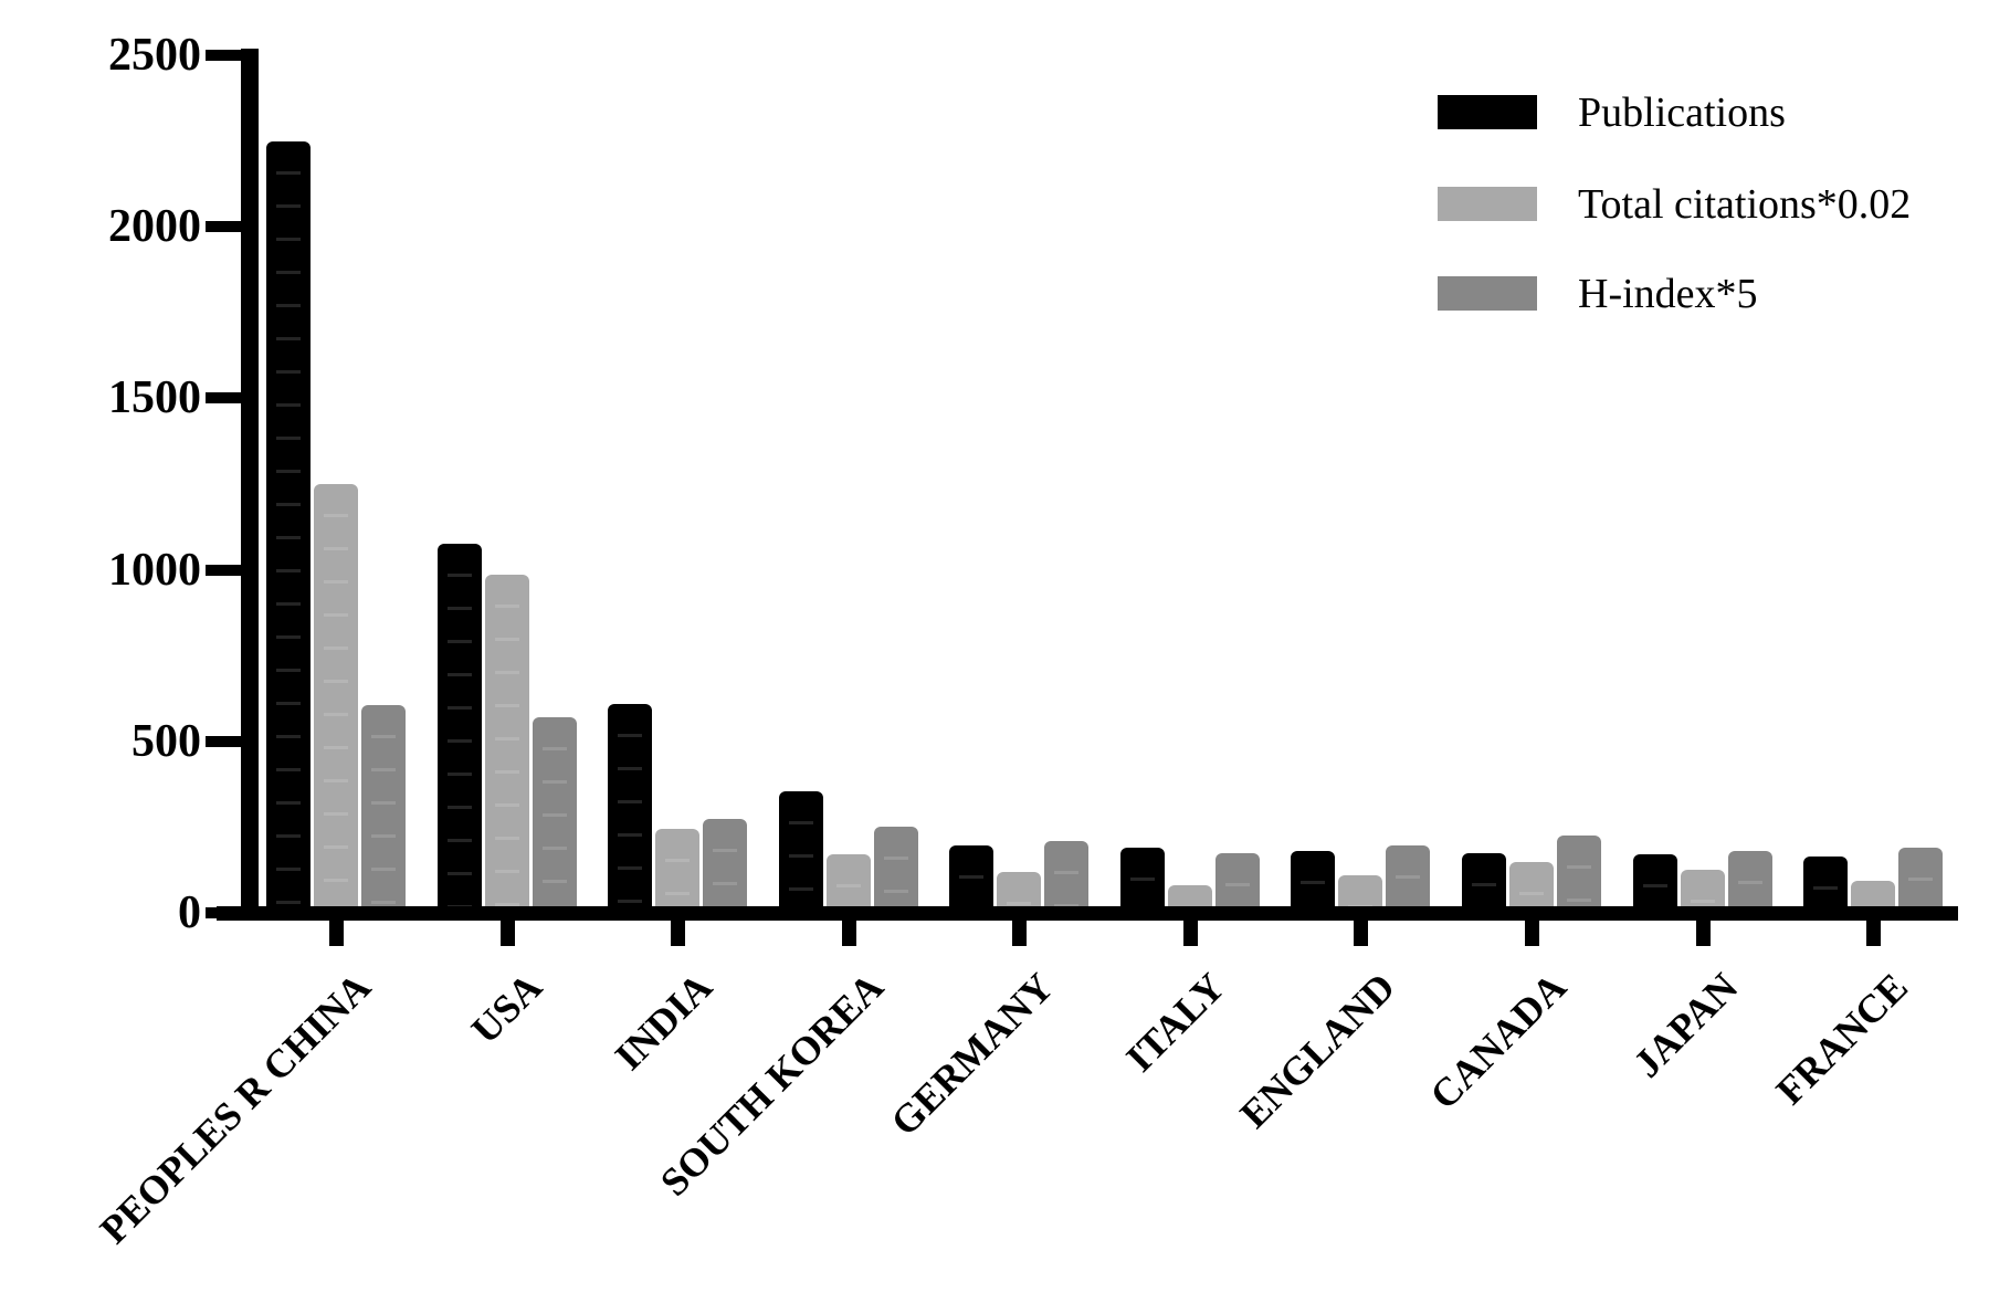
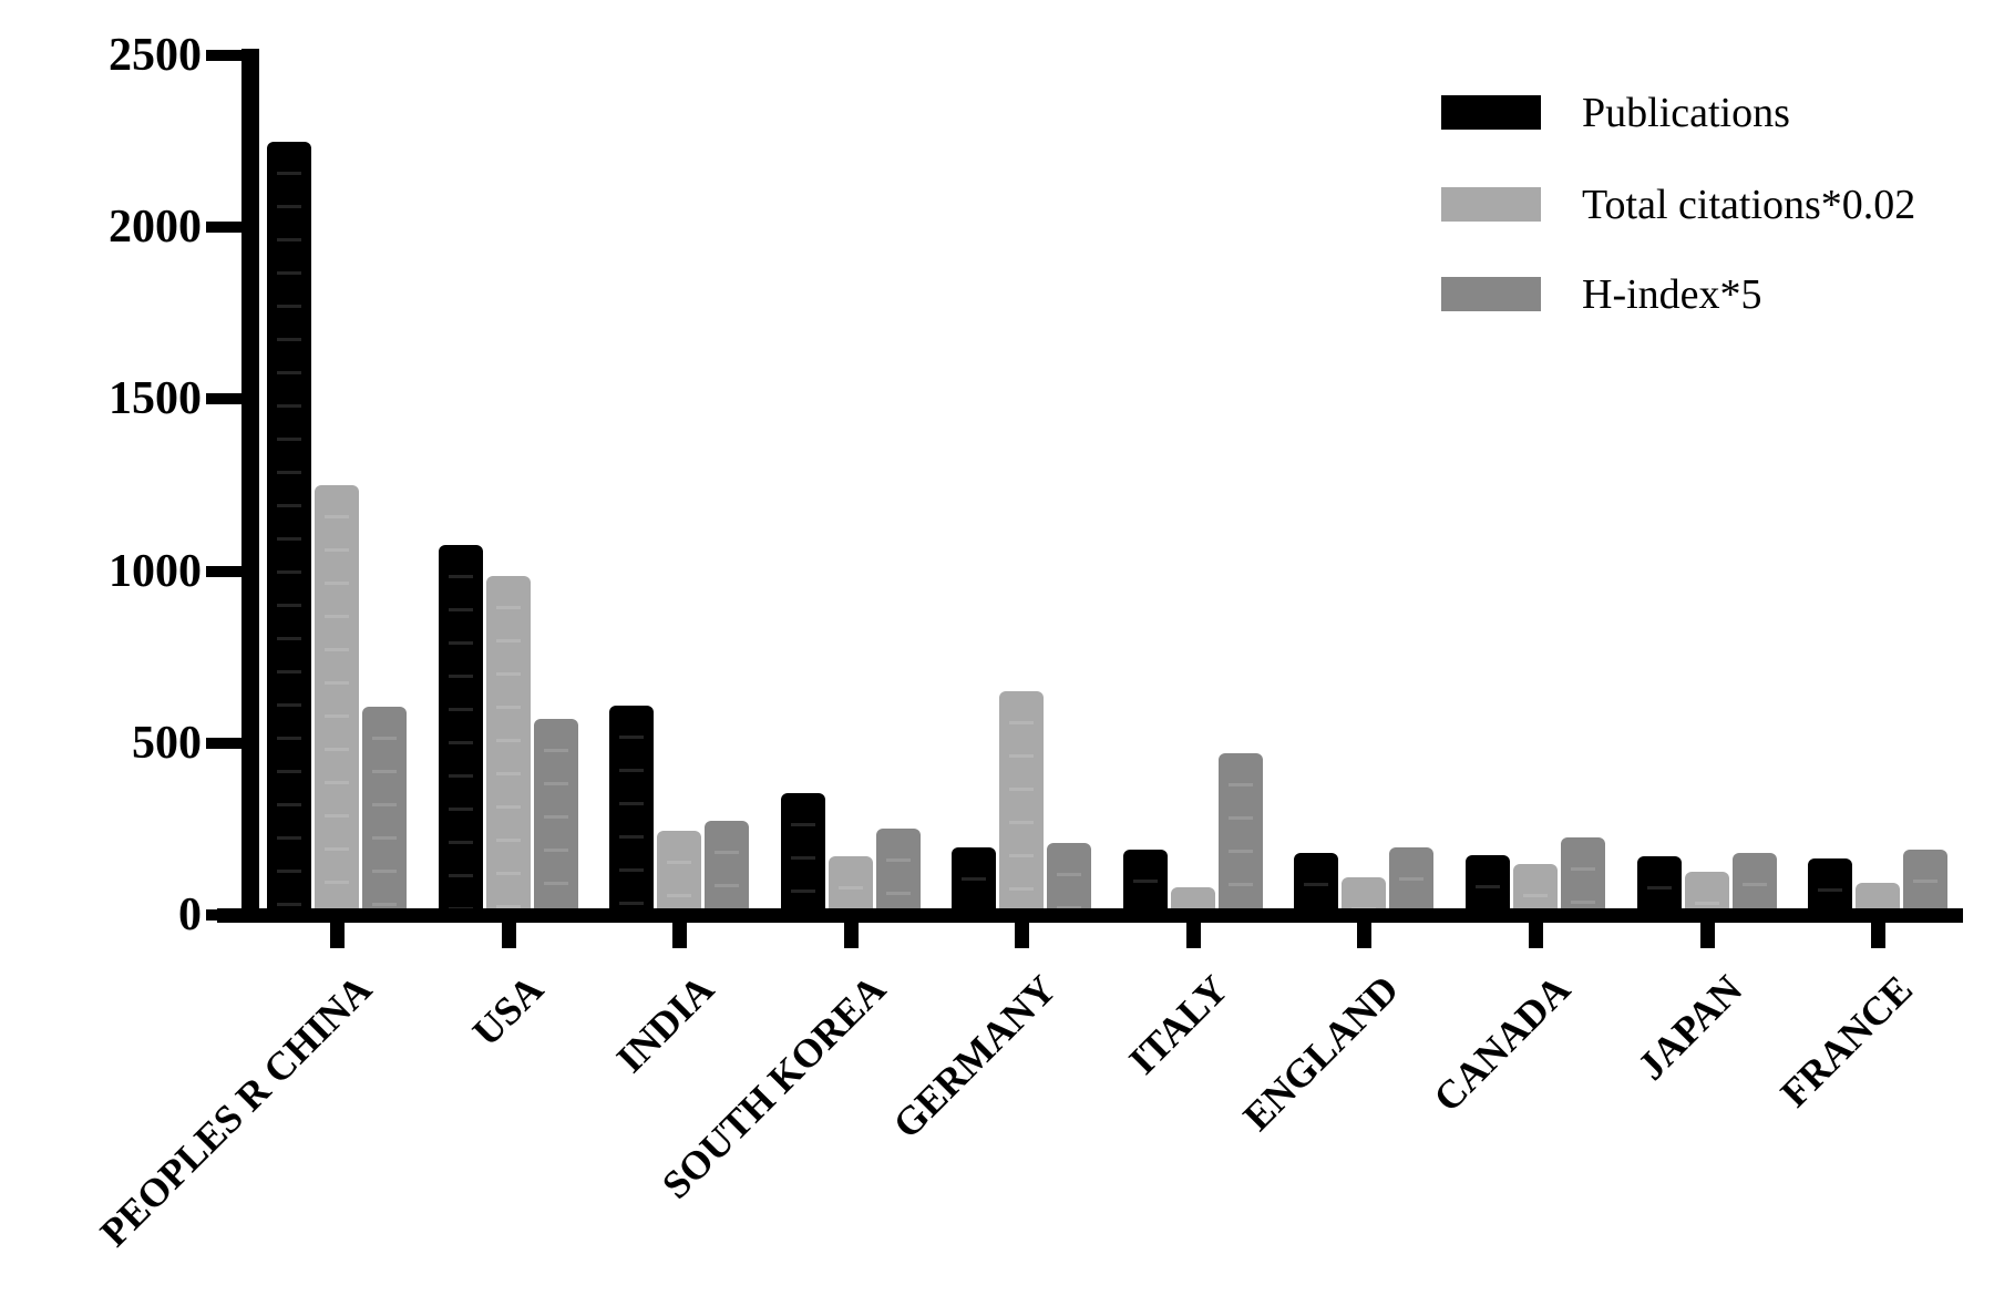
Total citations*0.02/GERMANY: 120 -> 650
H-index*5/ITALY: 180 -> 470
